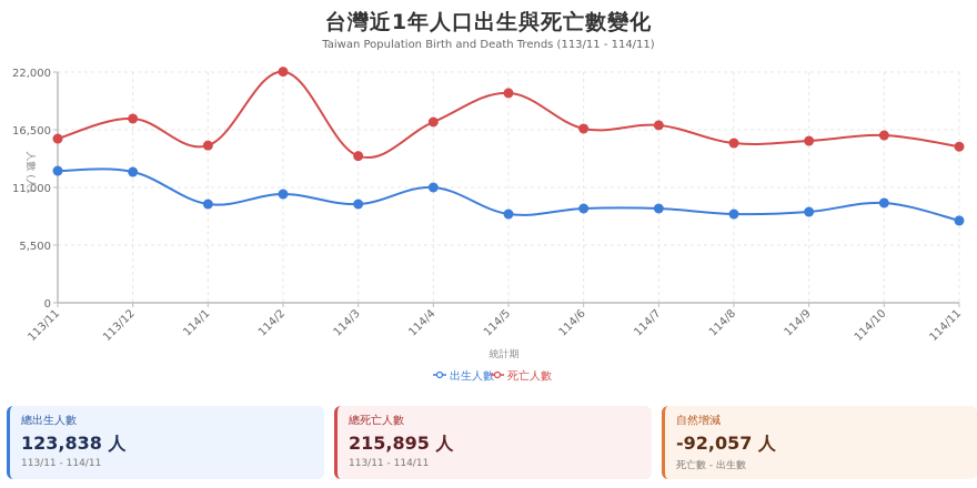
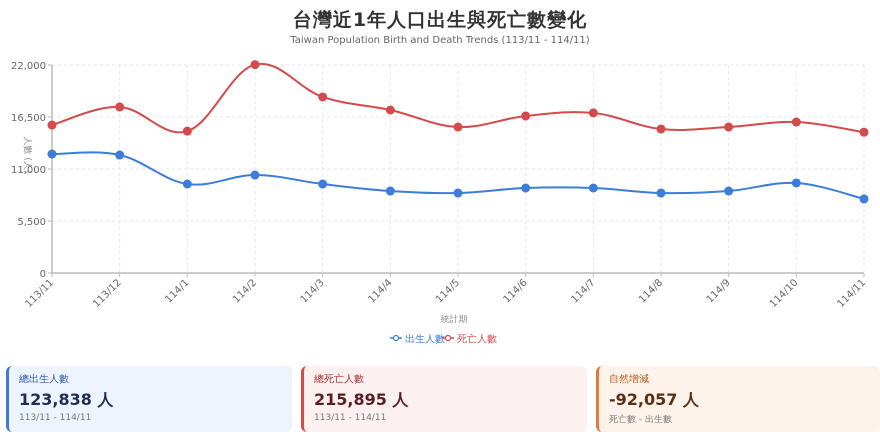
死亡人數/114/3: 14000 -> 19000
出生人數/114/4: 11000 -> 9000
死亡人數/114/5: 20000 -> 15000
